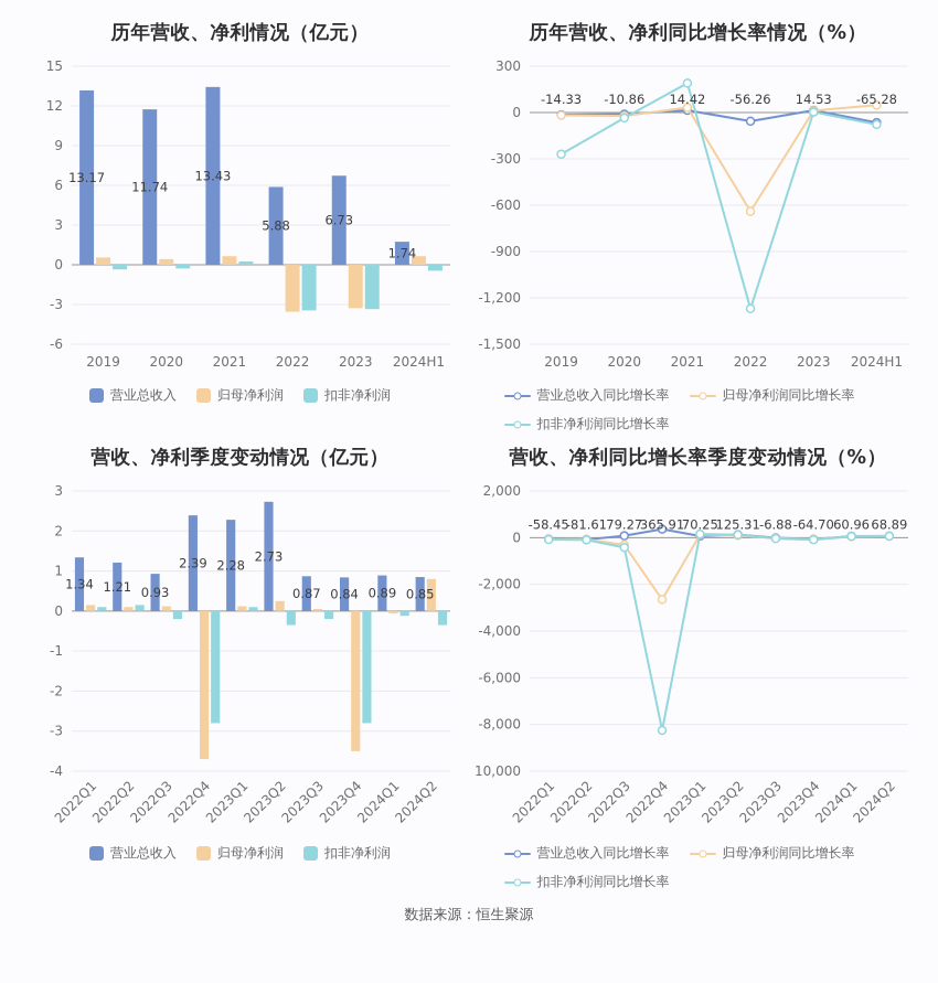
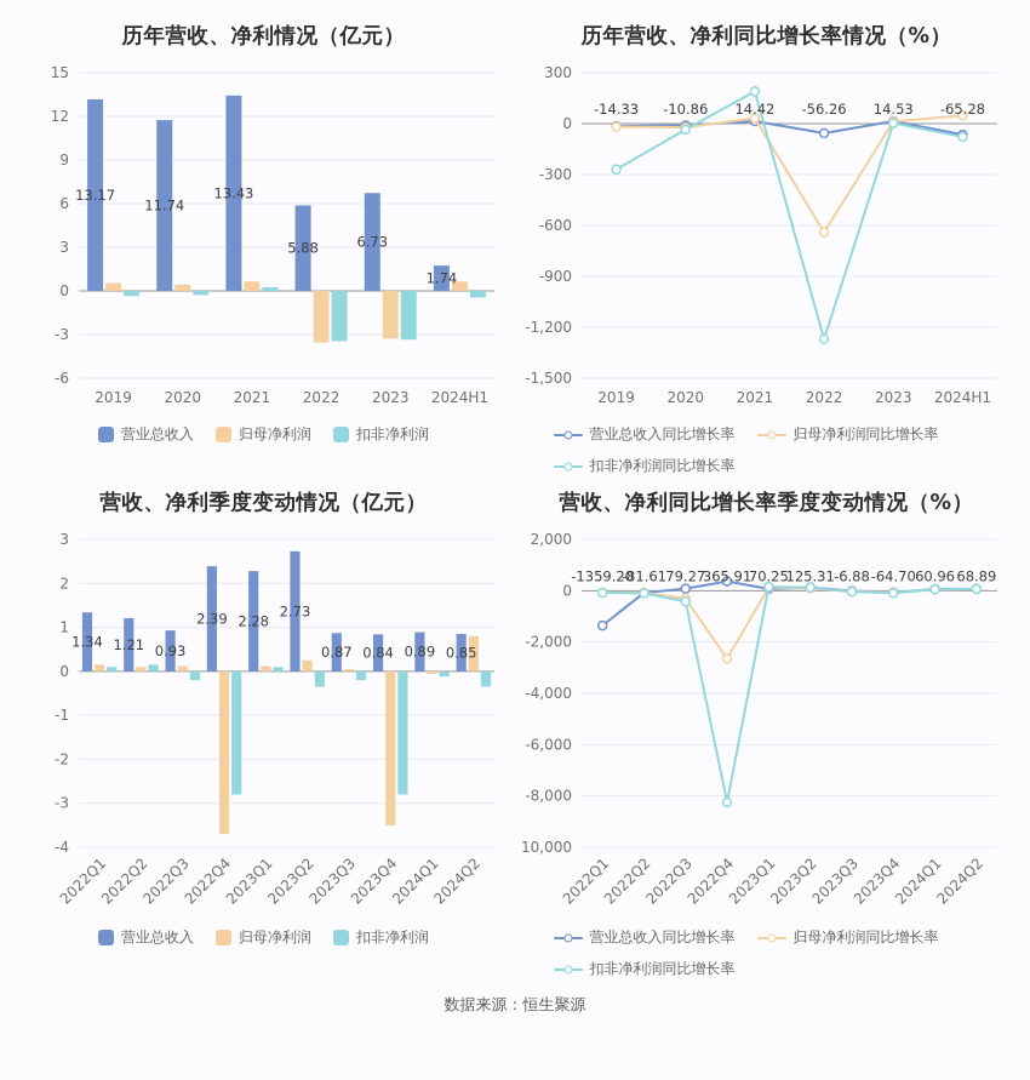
营收、净利同比增长率季度变动情况（%）/营业总收入同比增长率/2022Q1: -58.45 -> -1359.20
